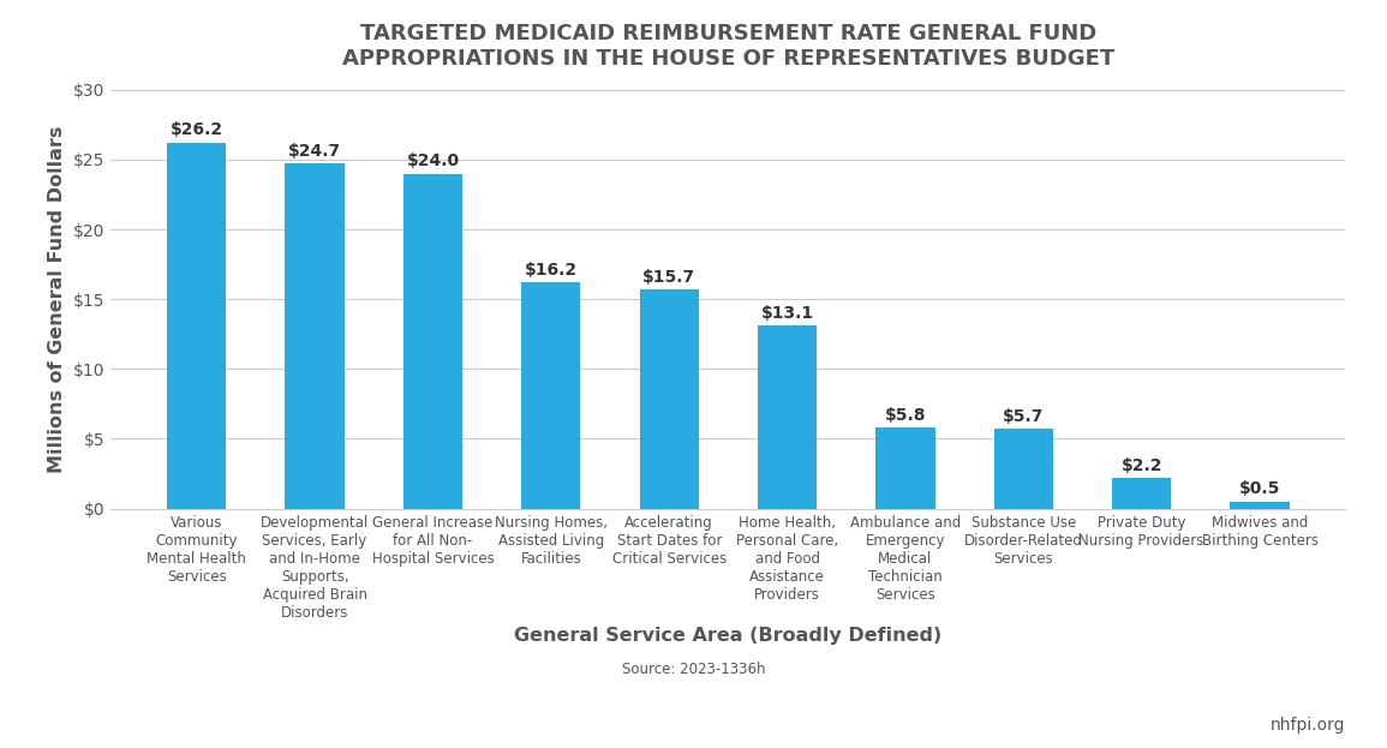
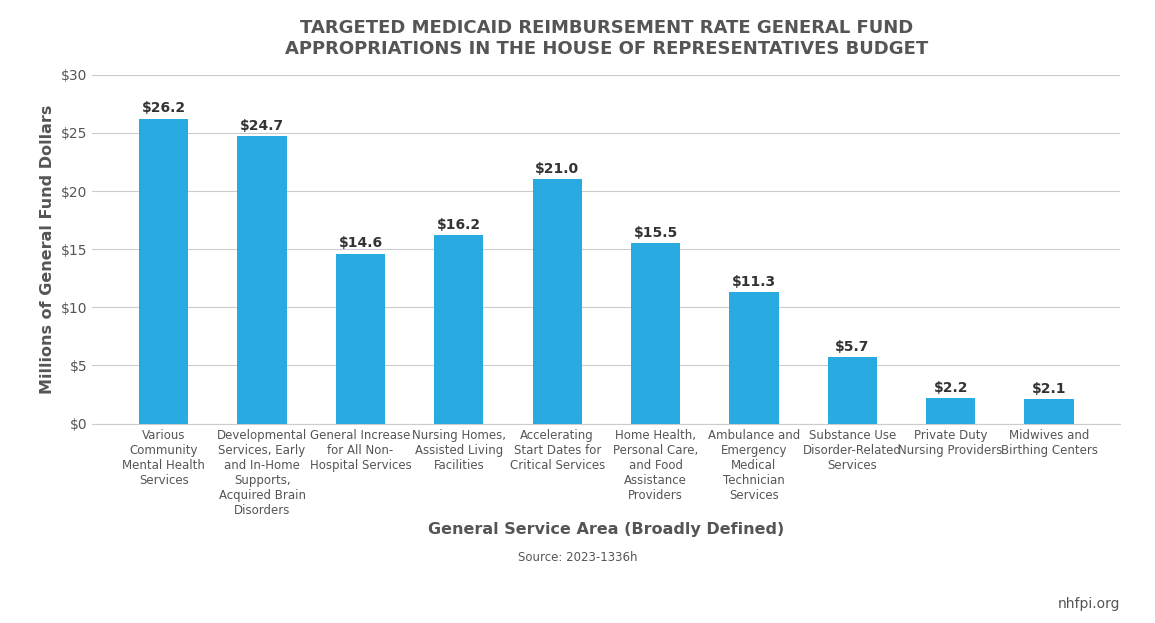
General Increase for All Non- Hospital Services: $24.0 -> $14.6
Accelerating Start Dates for Critical Services: $15.7 -> $21.0
Home Health, Personal Care, and Food Assistance Providers: $13.1 -> $15.5
Ambulance and Emergency Medical Technician Services: $5.8 -> $11.3
Midwives and Birthing Centers: $0.5 -> $2.1
